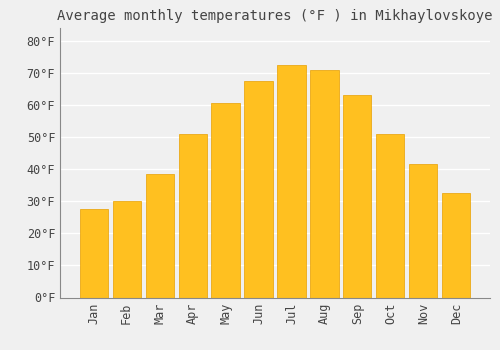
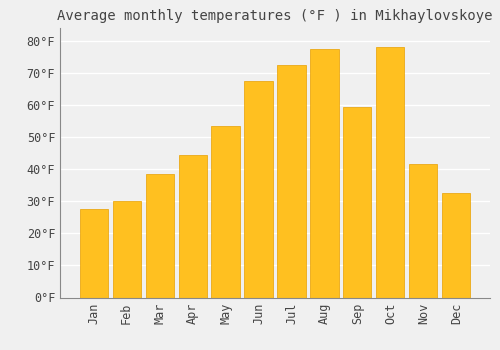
Apr: 51.0°F -> 44.5°F
May: 60.5°F -> 53.5°F
Aug: 71.0°F -> 77.5°F
Sep: 63.0°F -> 59.5°F
Oct: 51.0°F -> 78.0°F
